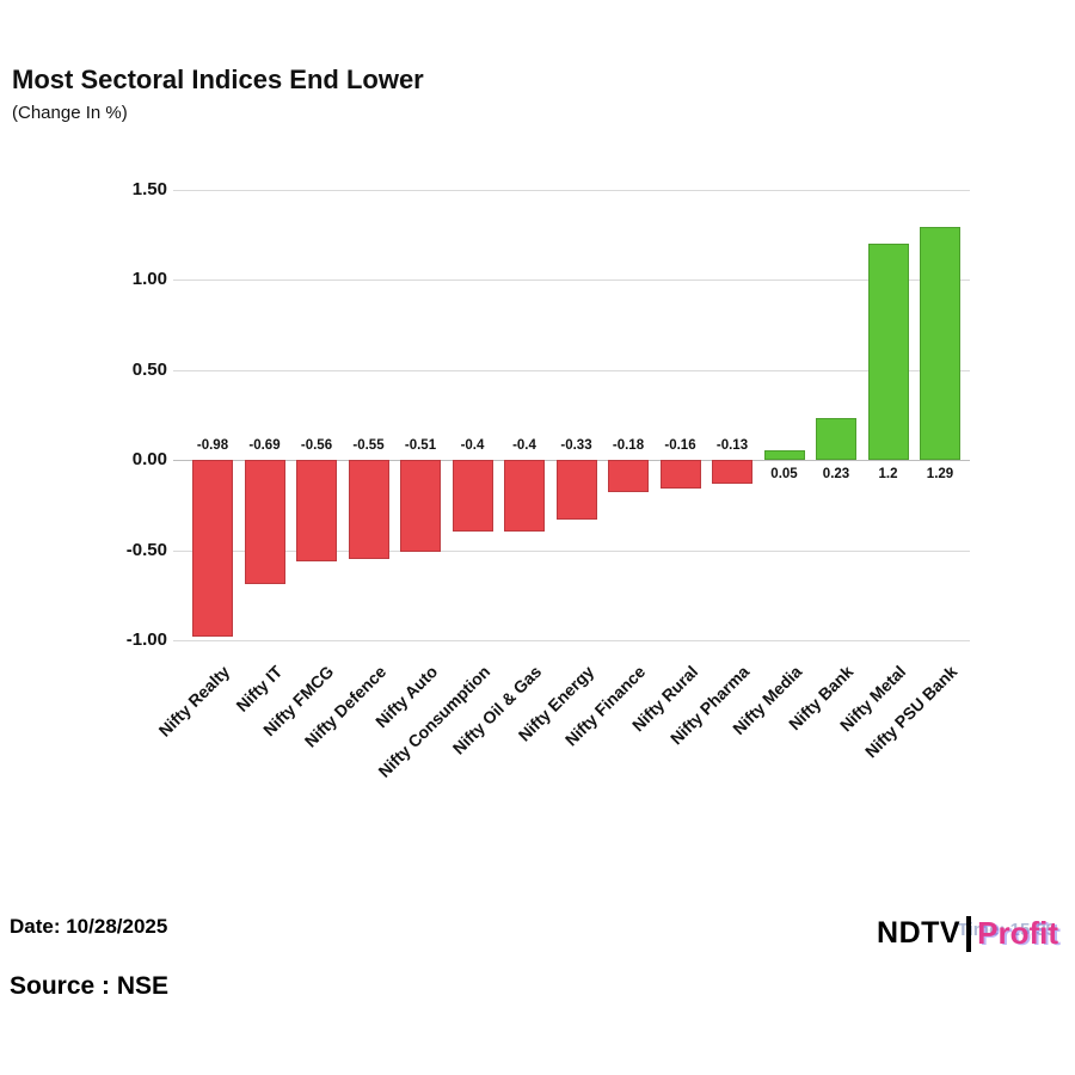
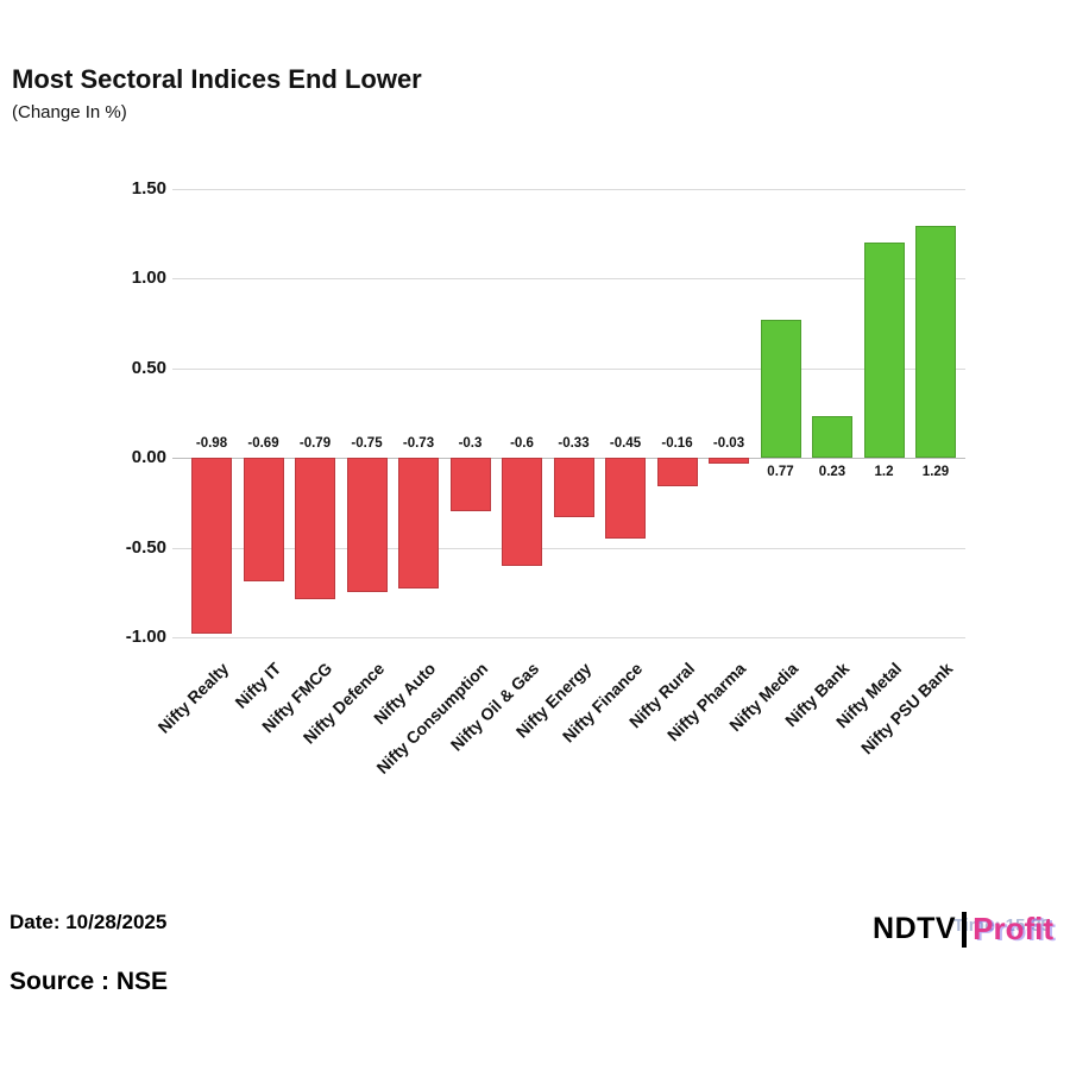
Nifty FMCG: -0.56 -> -0.79
Nifty Defence: -0.55 -> -0.75
Nifty Auto: -0.51 -> -0.73
Nifty Consumption: -0.4 -> -0.3
Nifty Oil & Gas: -0.4 -> -0.6
Nifty Finance: -0.18 -> -0.45
Nifty Pharma: -0.13 -> -0.03
Nifty Media: 0.05 -> 0.77
